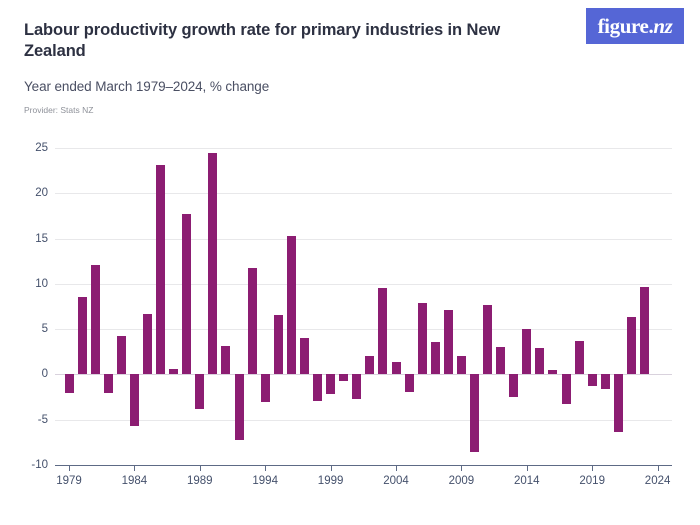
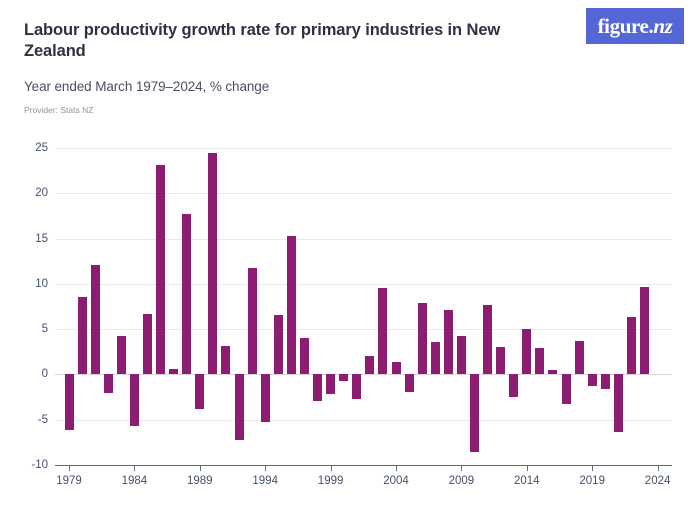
1979: -2 -> -6
1994: -3 -> -5
2009: 2 -> 4
